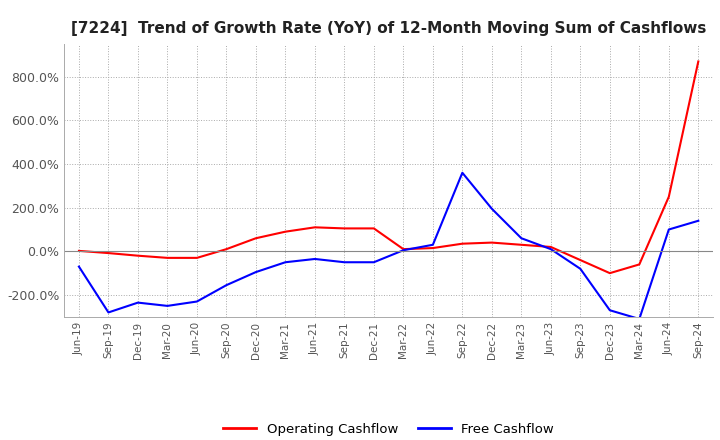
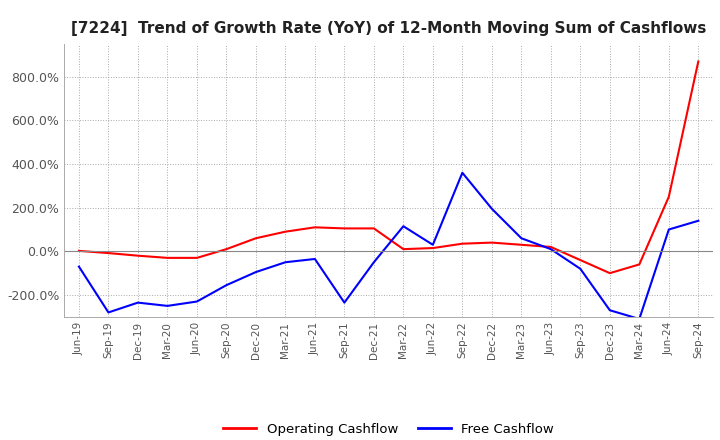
Free Cashflow/Sep-21: -50% -> -235%
Free Cashflow/Mar-22: 5% -> 115%
